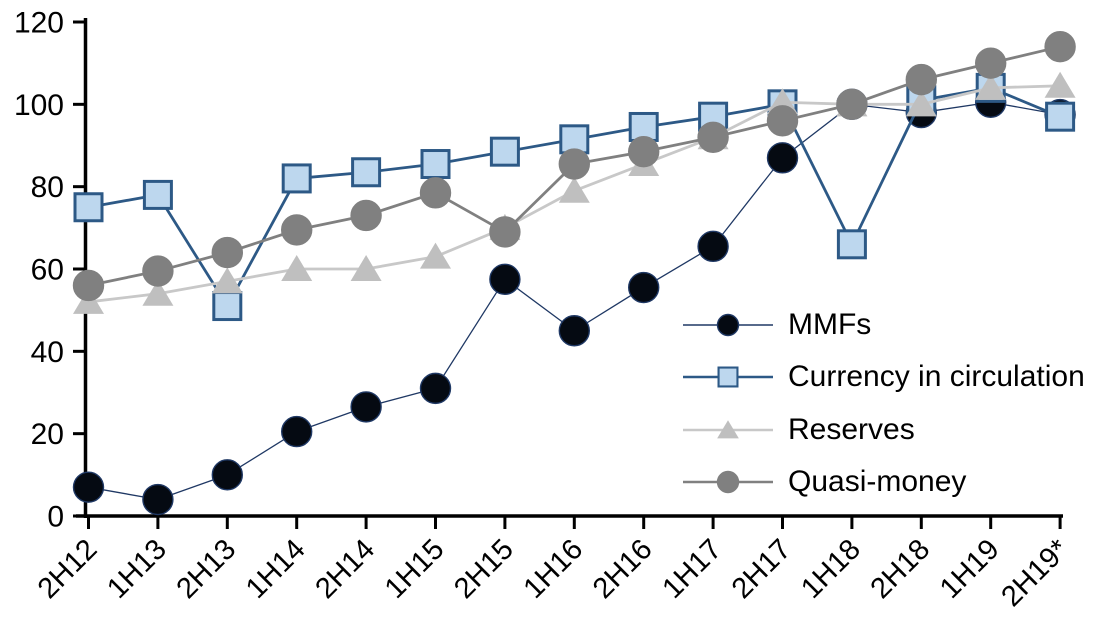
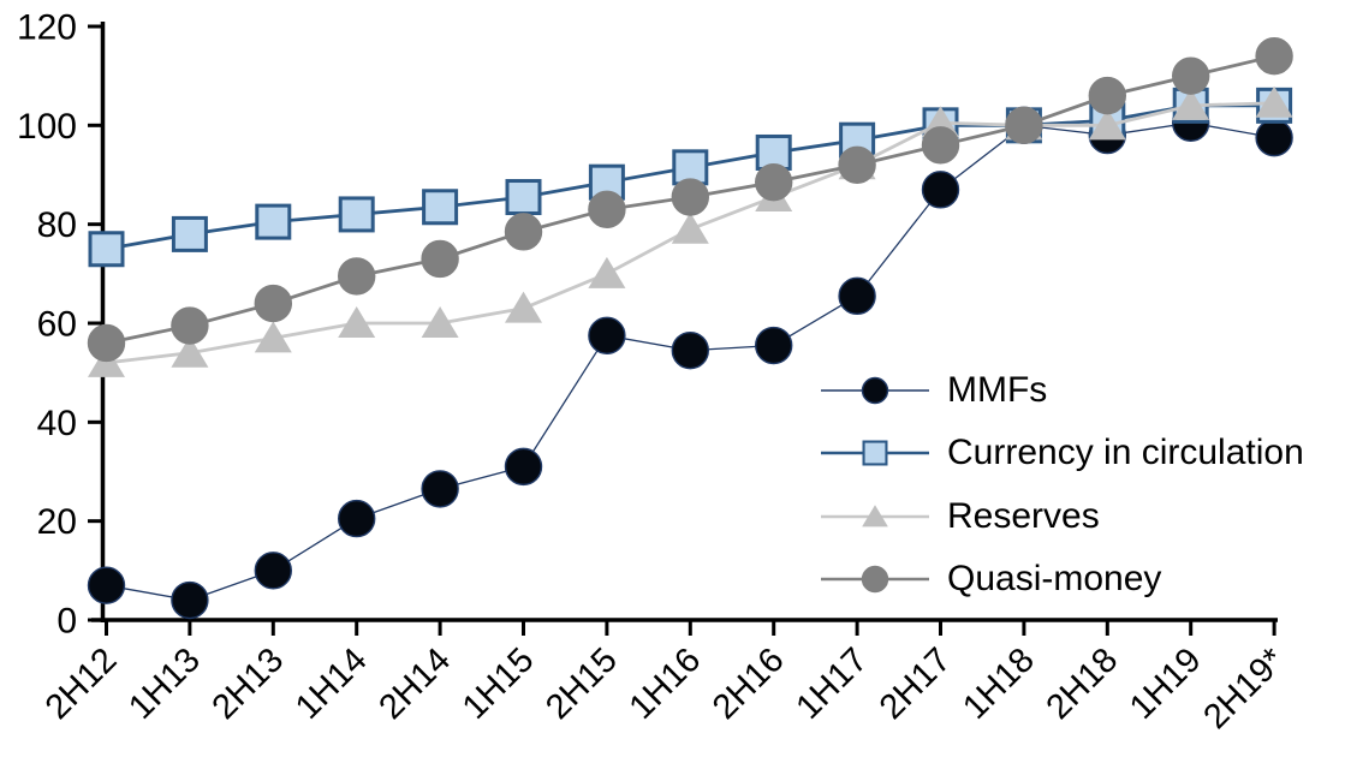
Currency in circulation/2H13: 51 -> 80
Quasi-money/2H15: 69 -> 83
MMFs/1H16: 45 -> 54
Currency in circulation/1H18: 66 -> 100
Currency in circulation/2H19*: 97 -> 104
